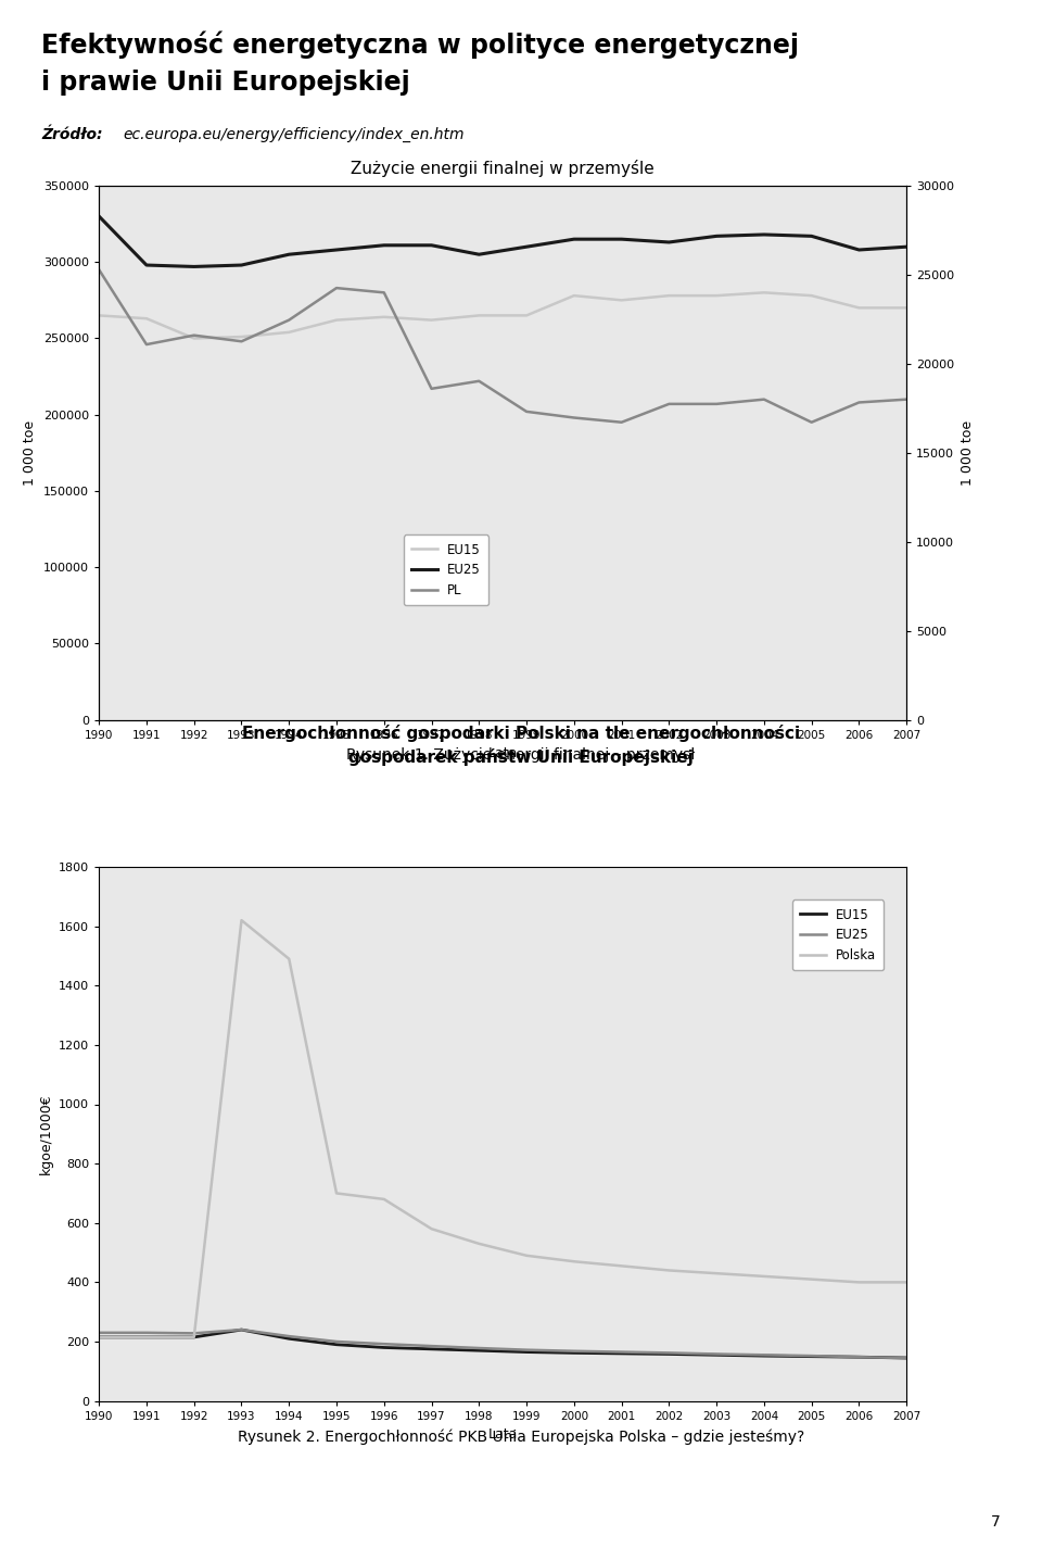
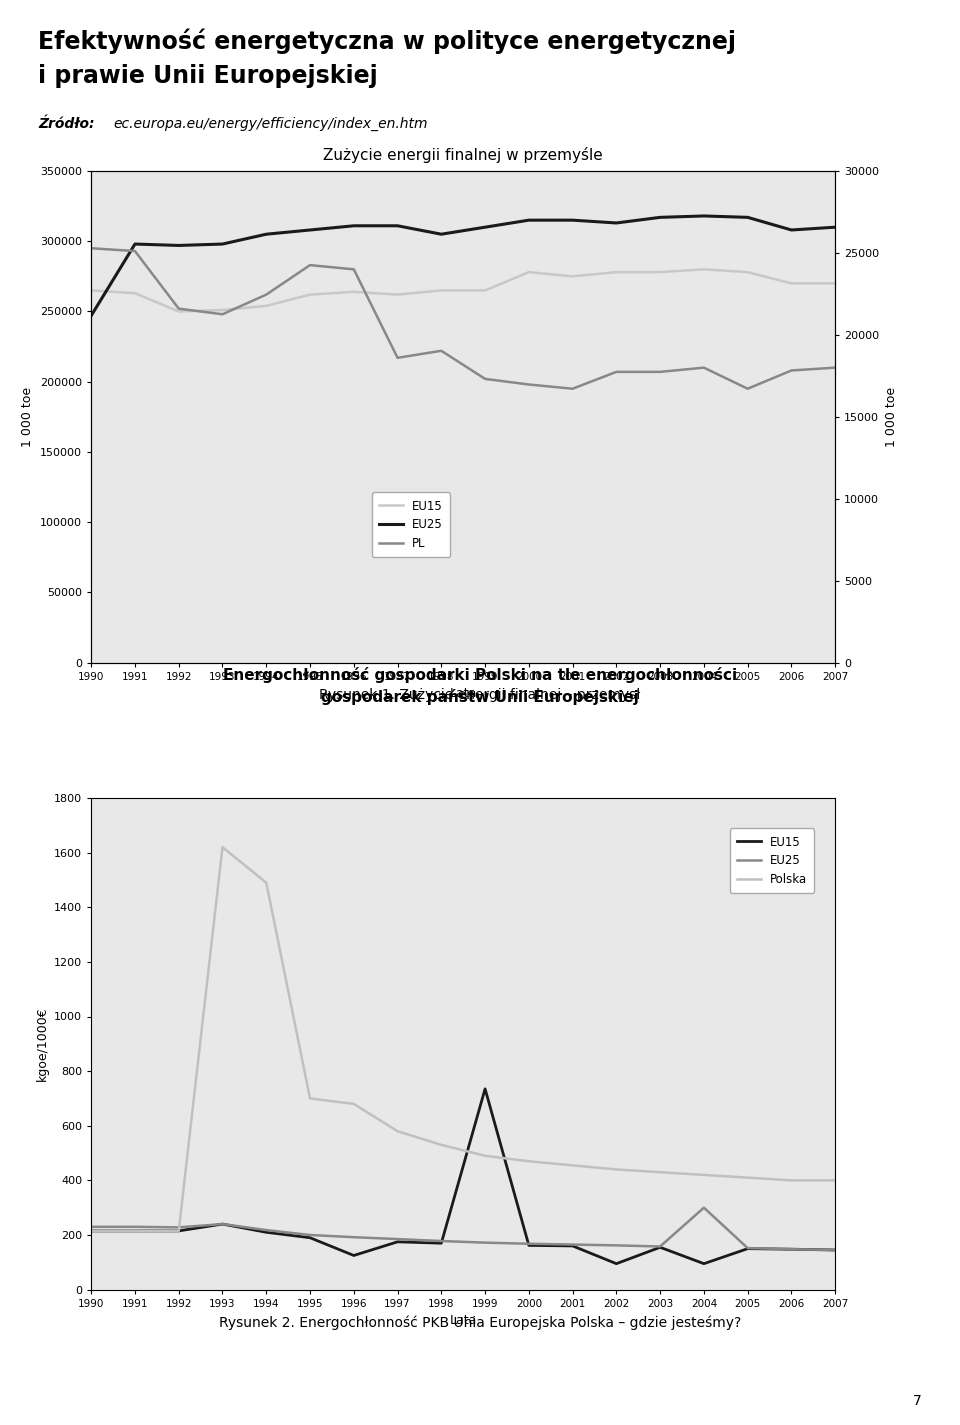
Zużycie energii finalnej w przemyśle/EU25/1990: 330000 -> 247000
Zużycie energii finalnej w przemyśle/PL/1991: 246000 -> 293000
EU15/1996: 180 -> 125
EU15/1999: 165 -> 735
EU15/2002: 158 -> 95
EU15/2004: 152 -> 95
EU25/2004: 155 -> 300
